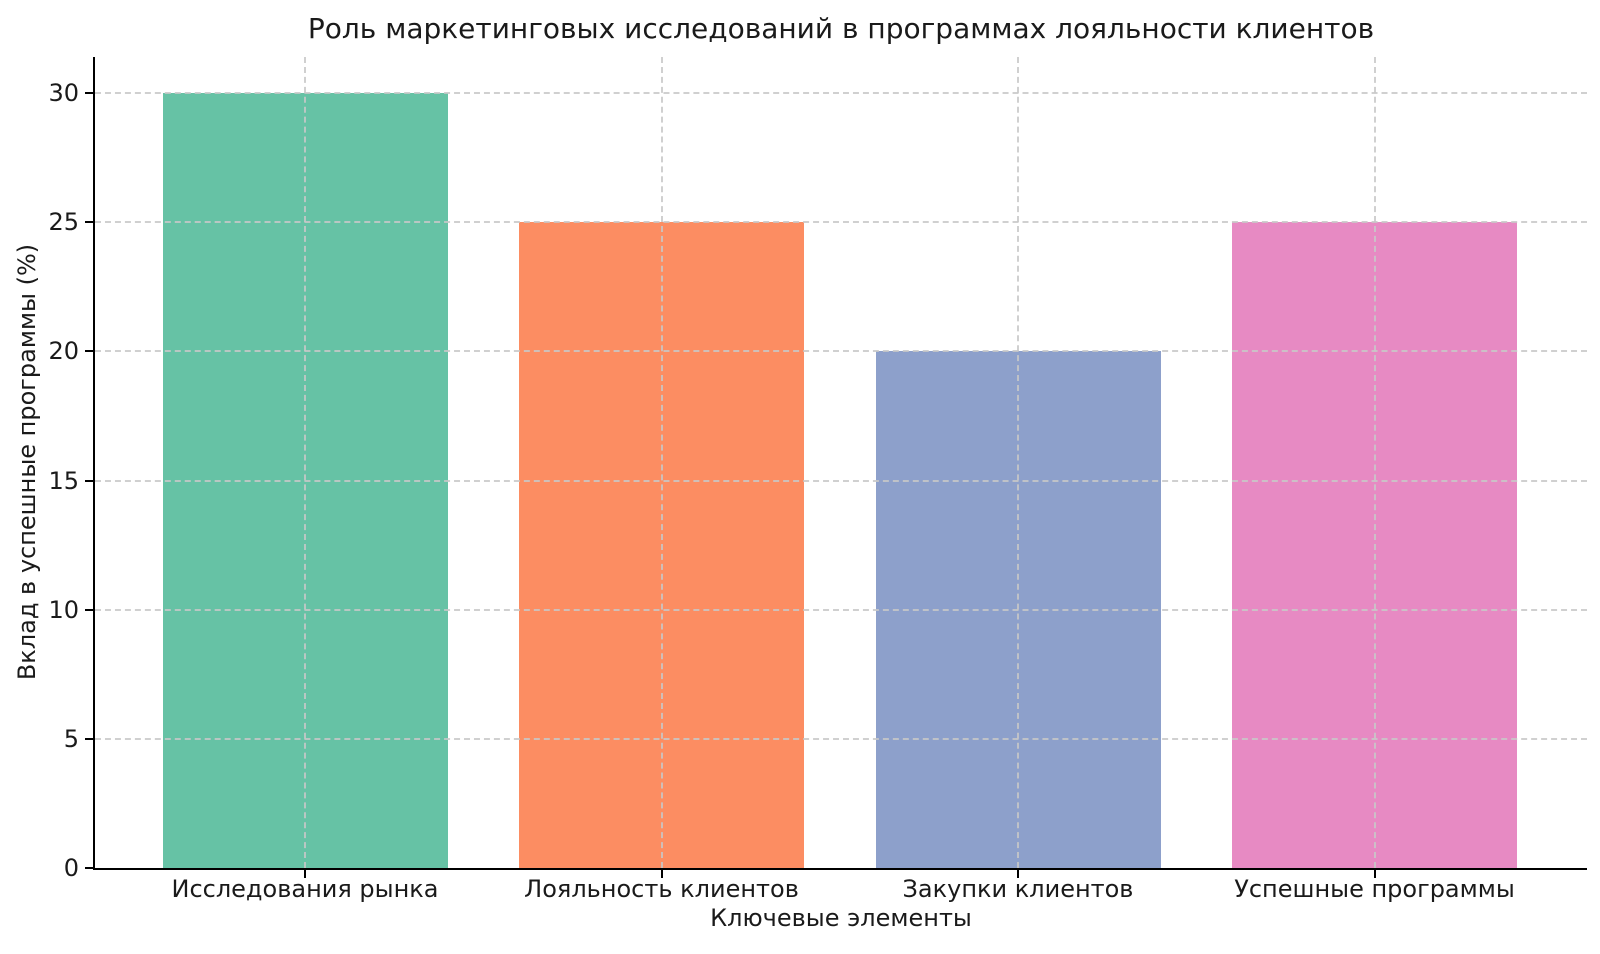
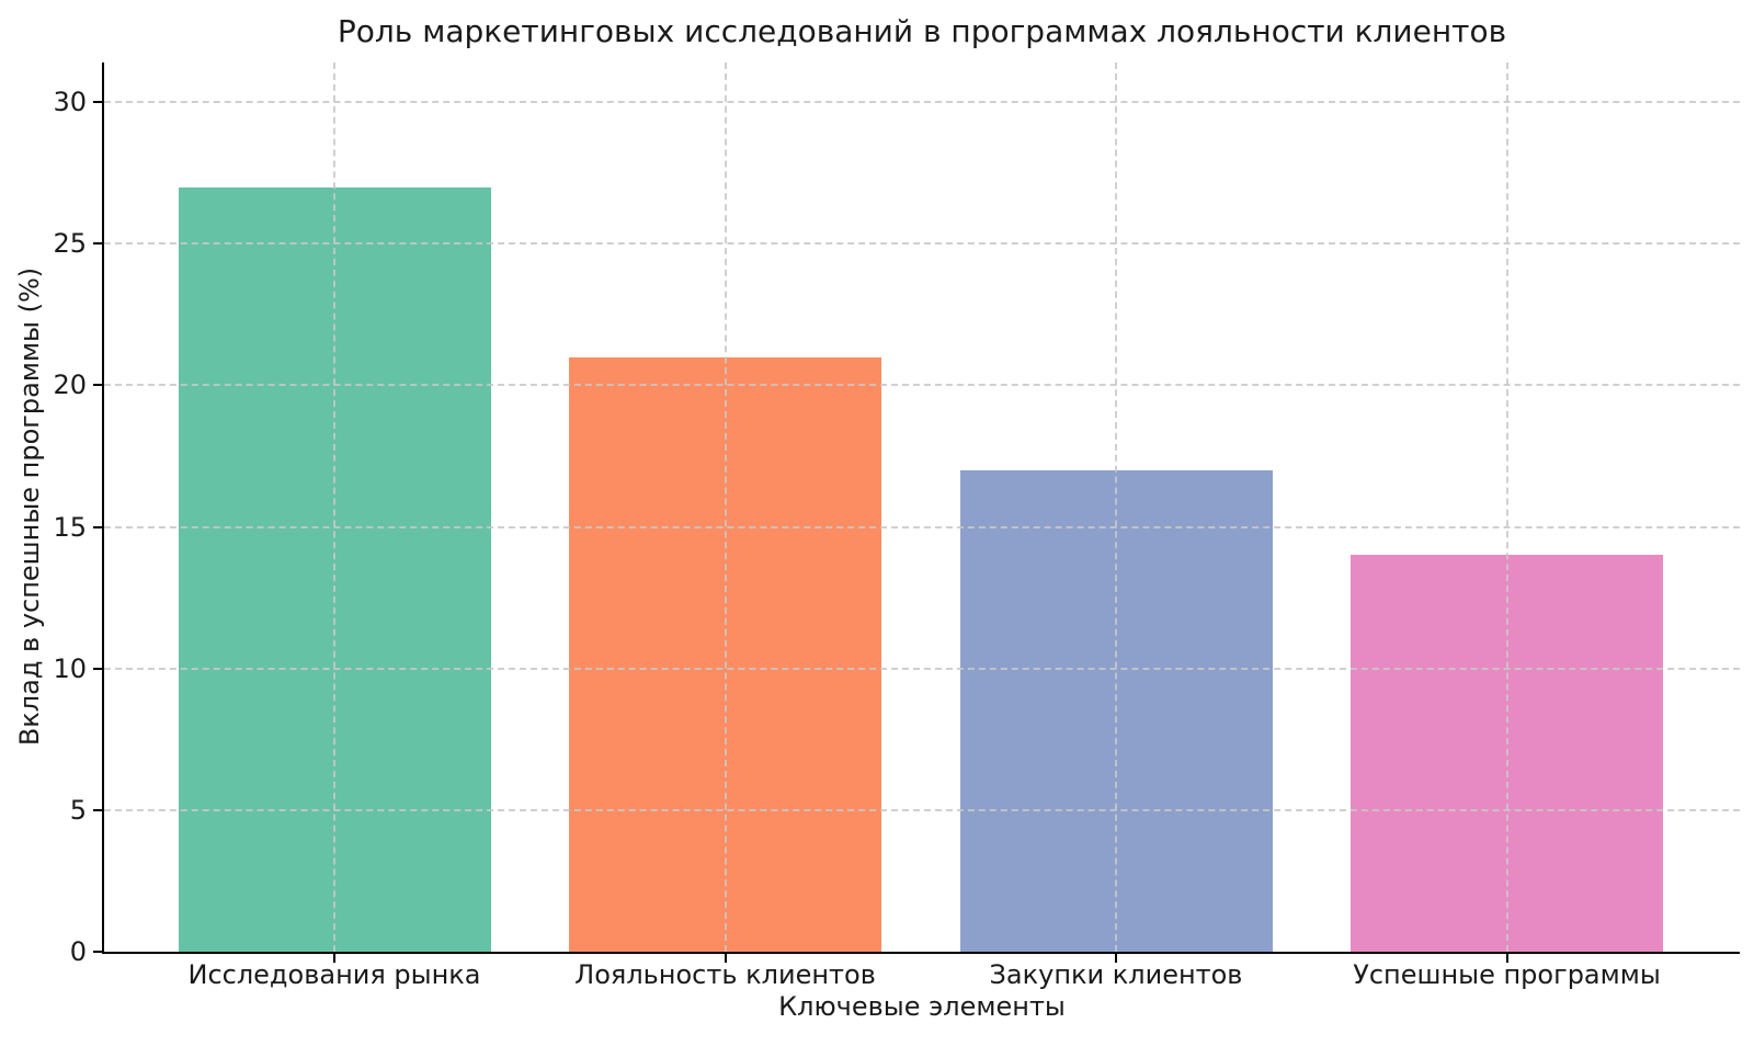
Исследования рынка: 30 -> 27
Лояльность клиентов: 25 -> 21
Закупки клиентов: 20 -> 17
Успешные программы: 25 -> 14
